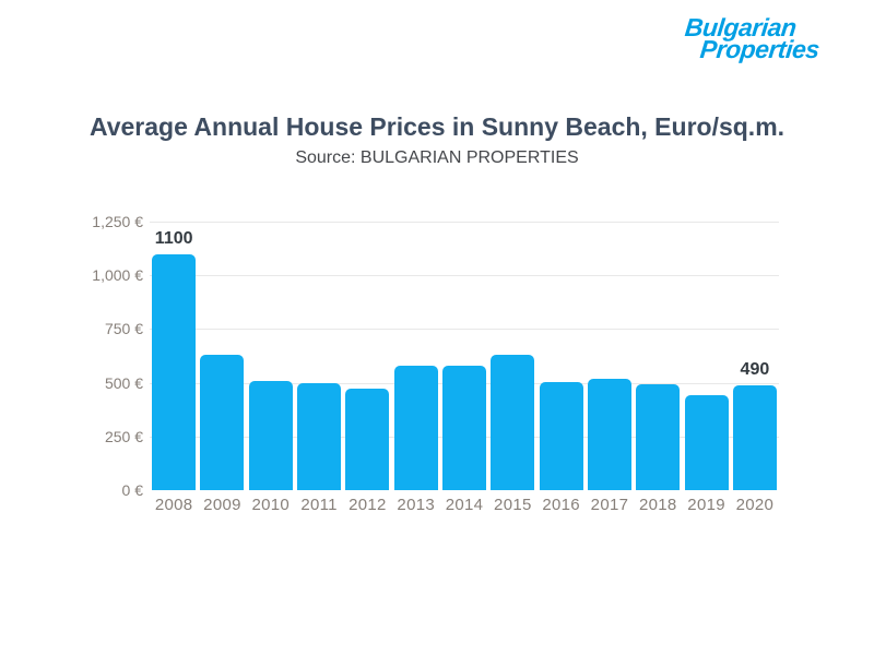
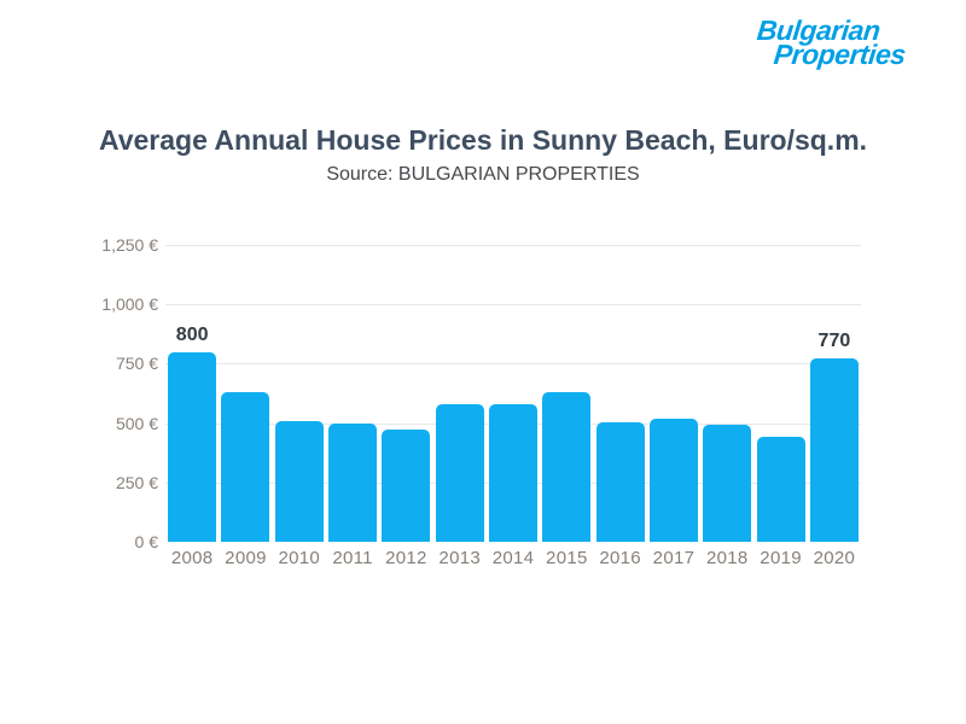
2008: 1100 -> 800
2020: 490 -> 770
